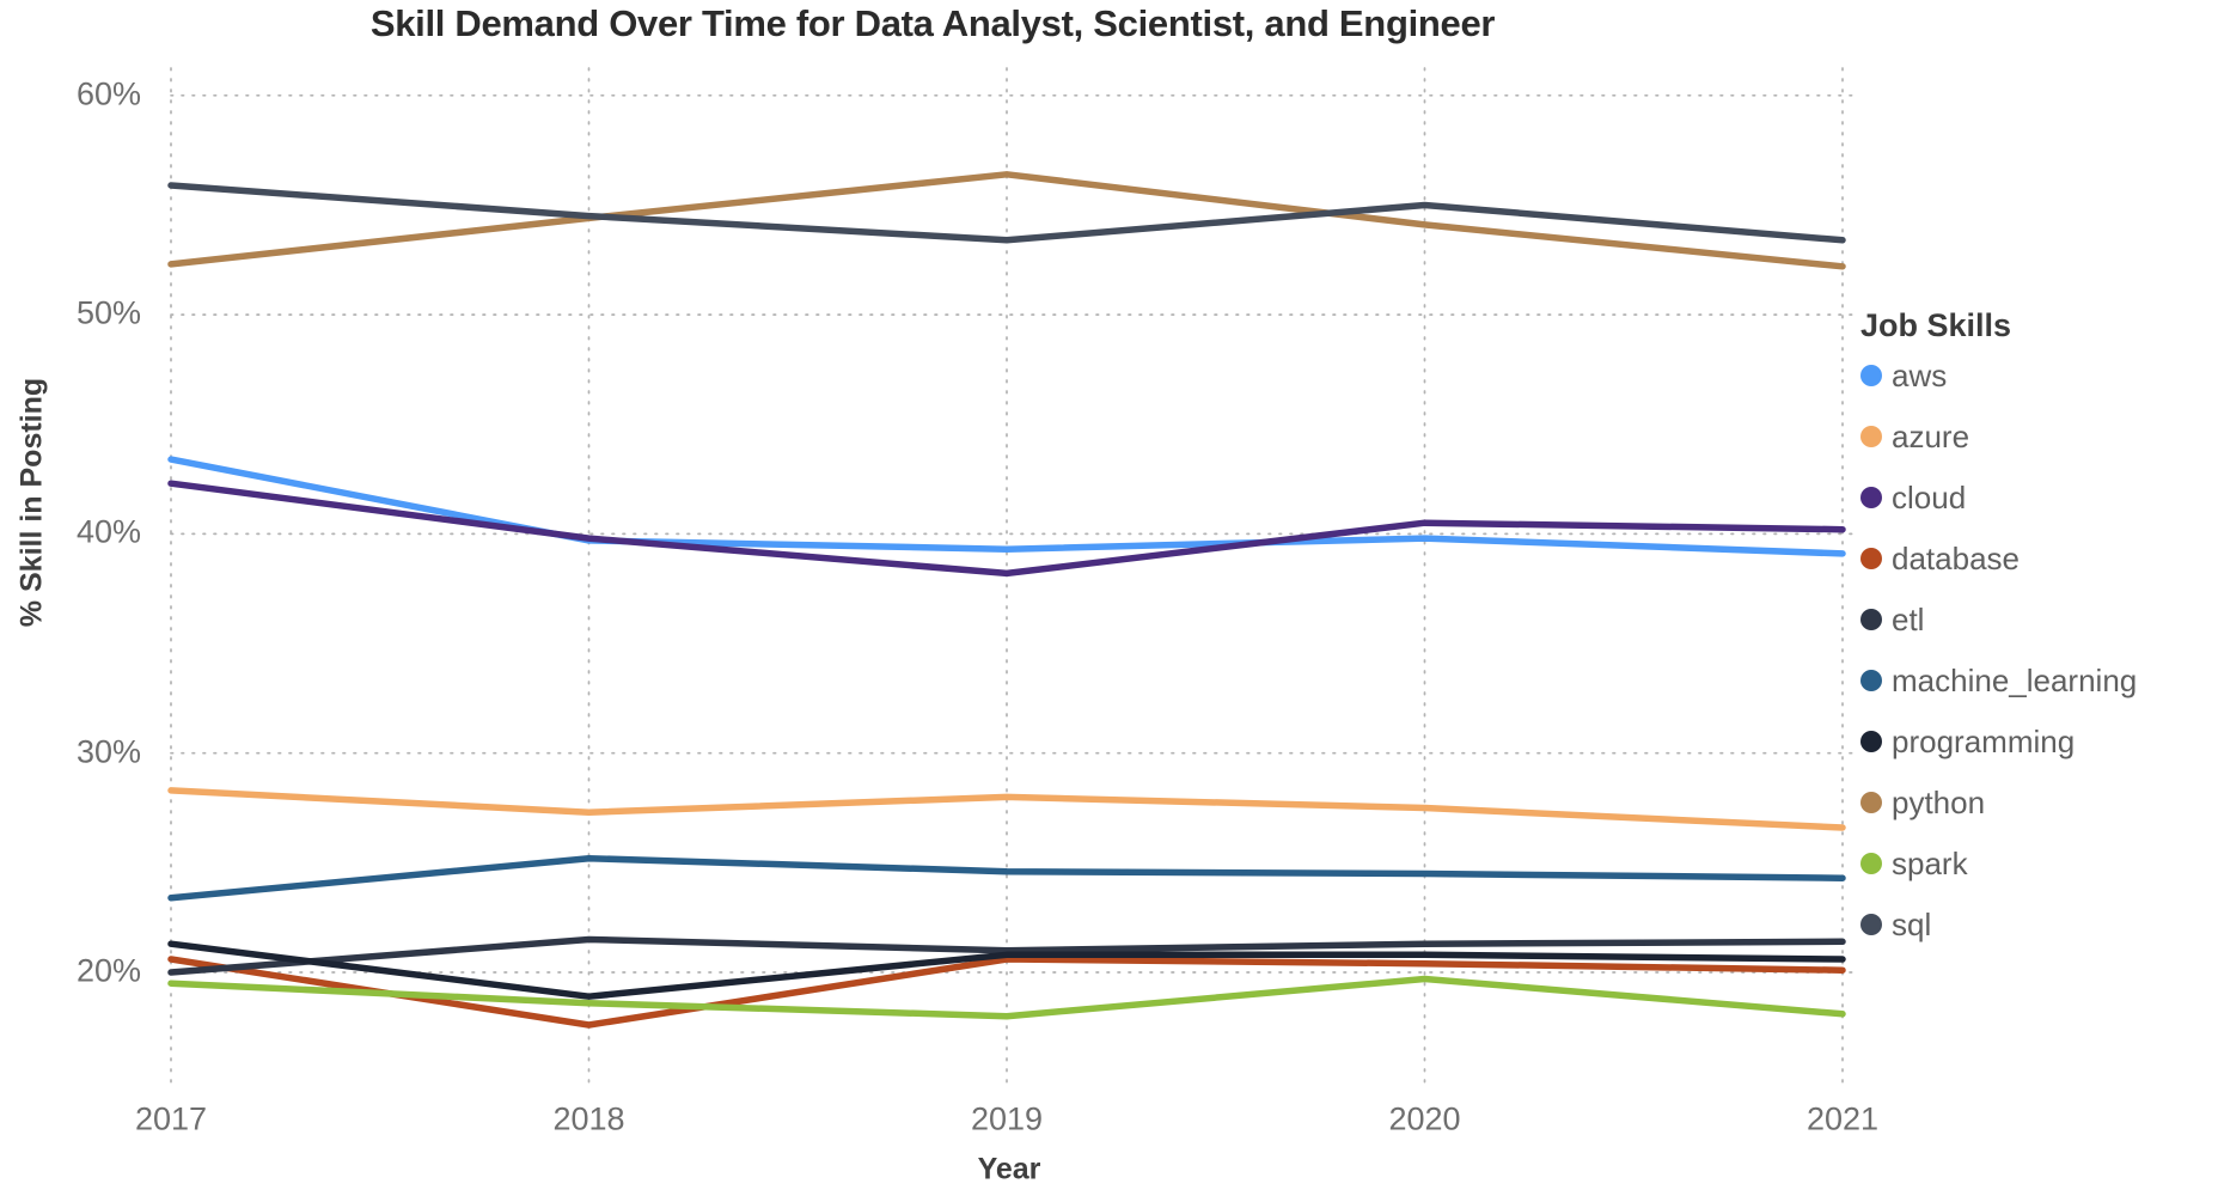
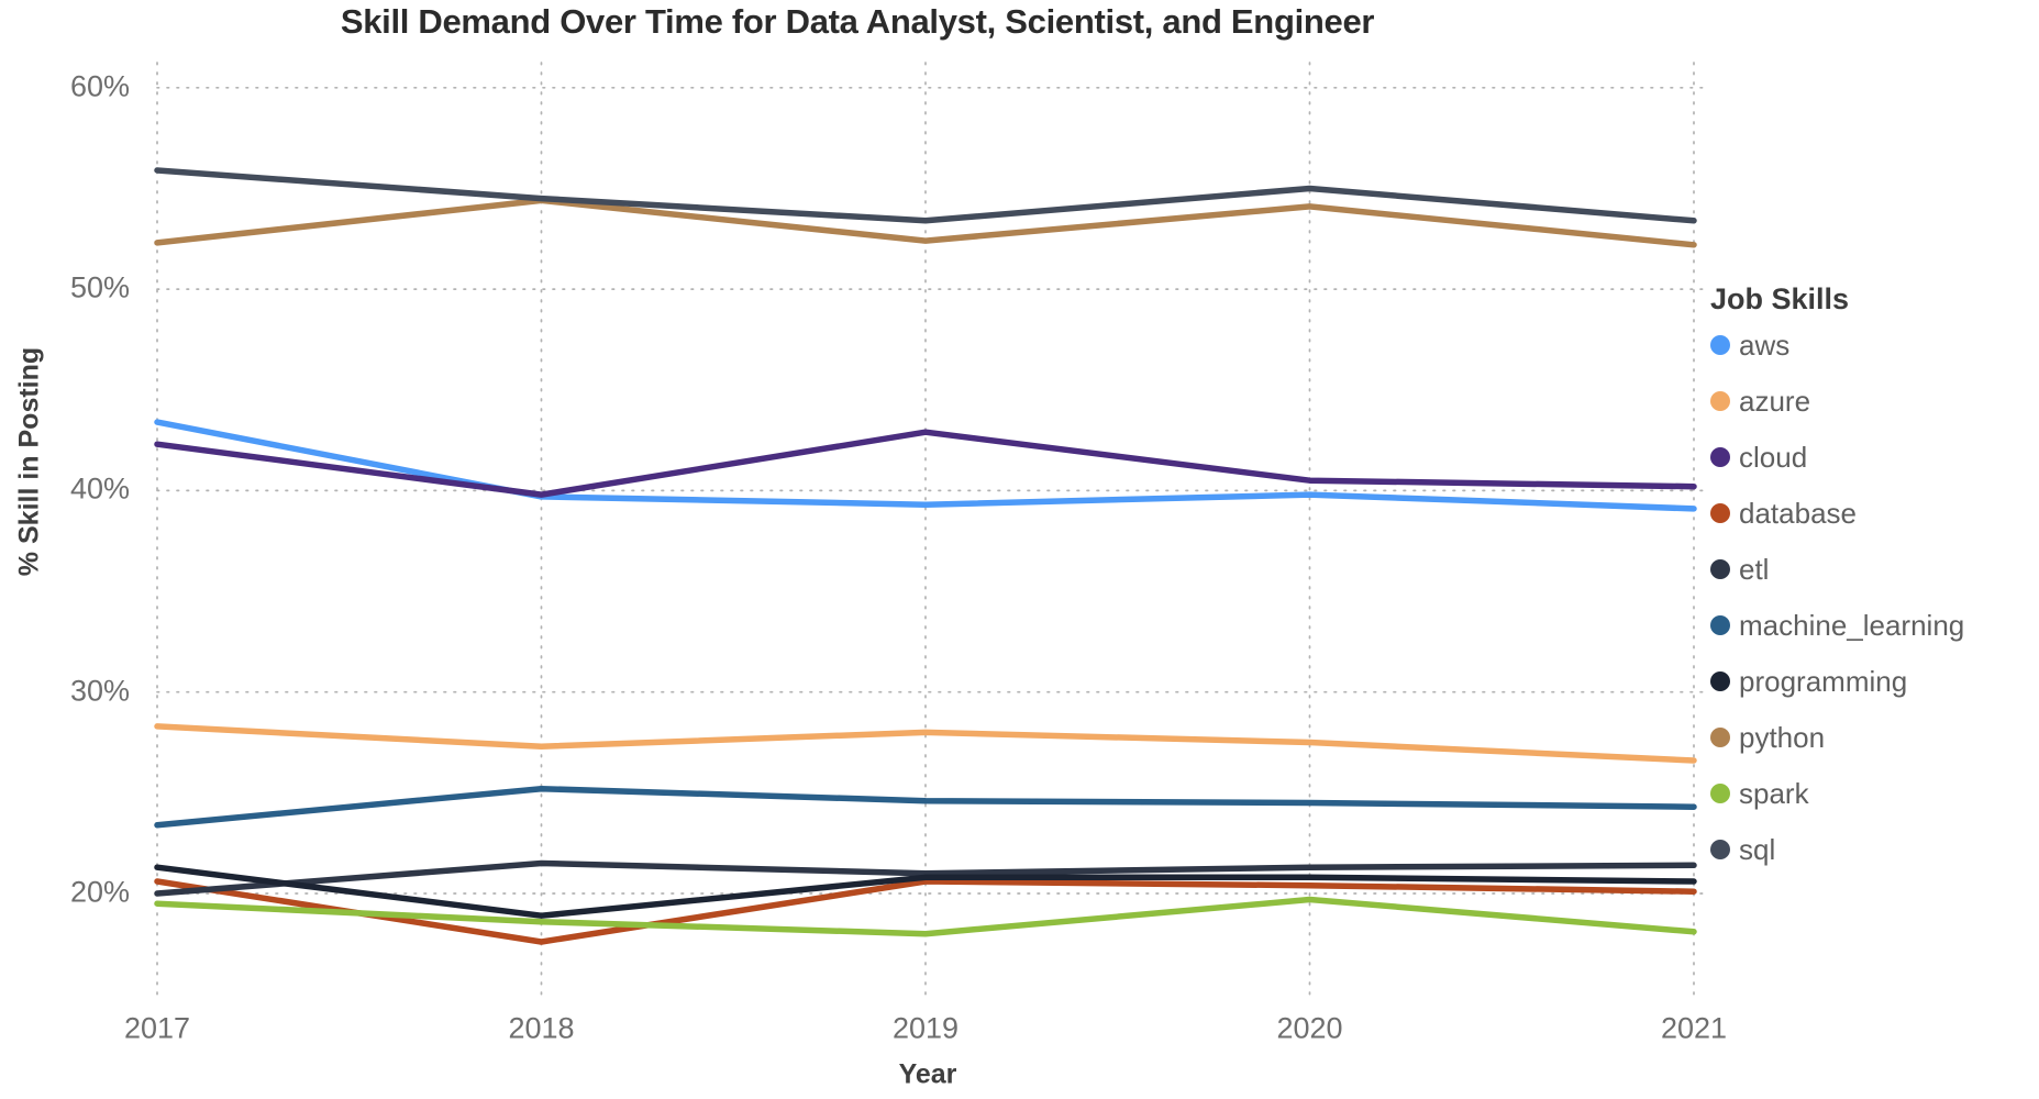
cloud/2019: 38.2% -> 42.9%
python/2019: 56.4% -> 52.4%
